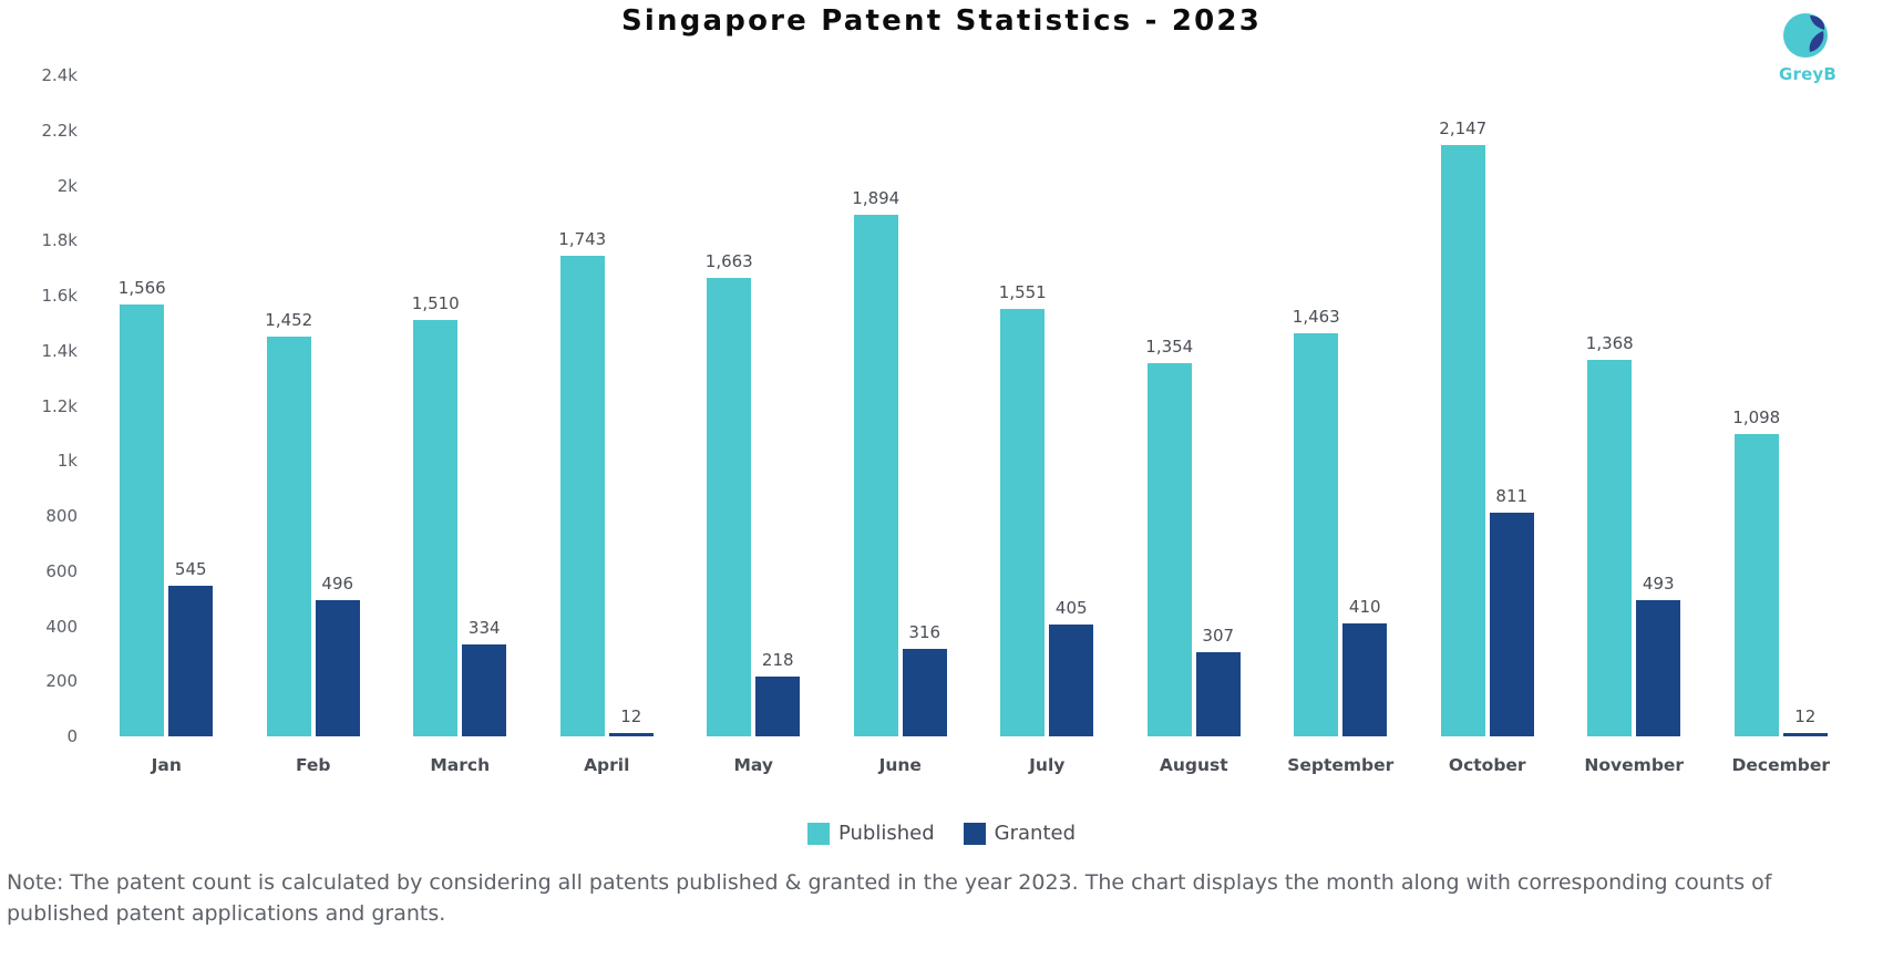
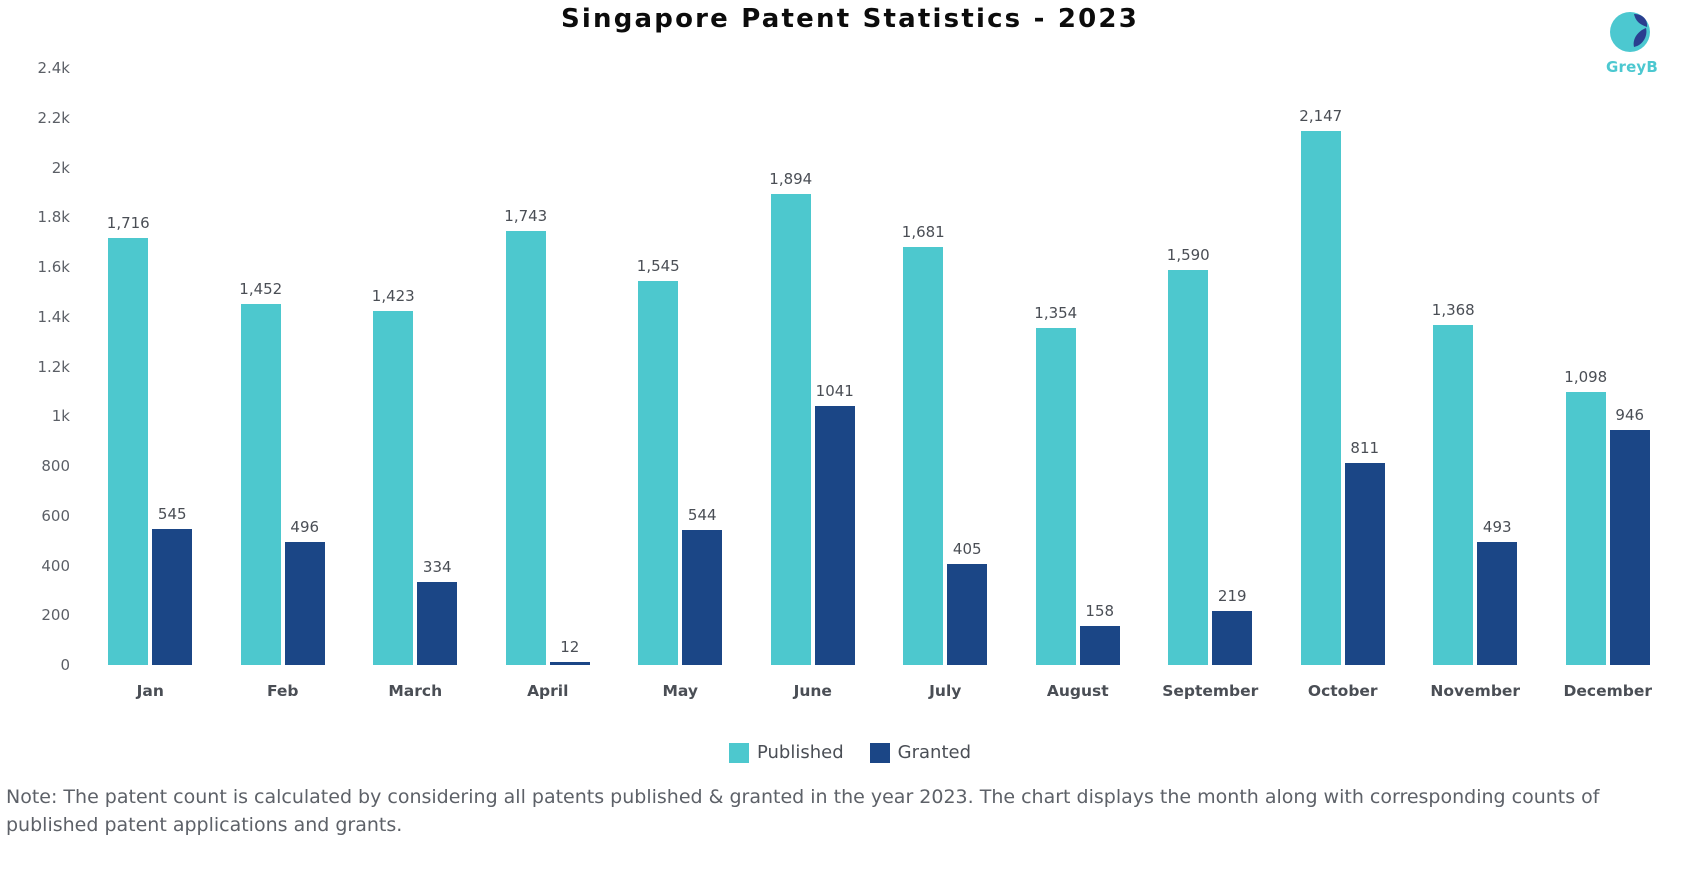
Published/Jan: 1,566 -> 1,716
Published/March: 1,510 -> 1,423
Published/May: 1,663 -> 1,545
Granted/May: 218 -> 544
Granted/June: 316 -> 1041
Published/July: 1,551 -> 1,681
Granted/August: 307 -> 158
Published/September: 1,463 -> 1,590
Granted/September: 410 -> 219
Granted/December: 12 -> 946
